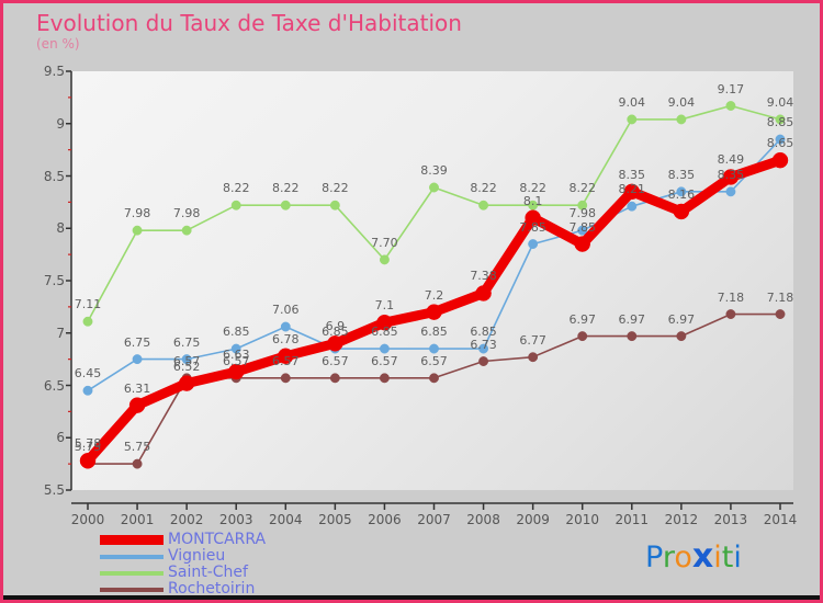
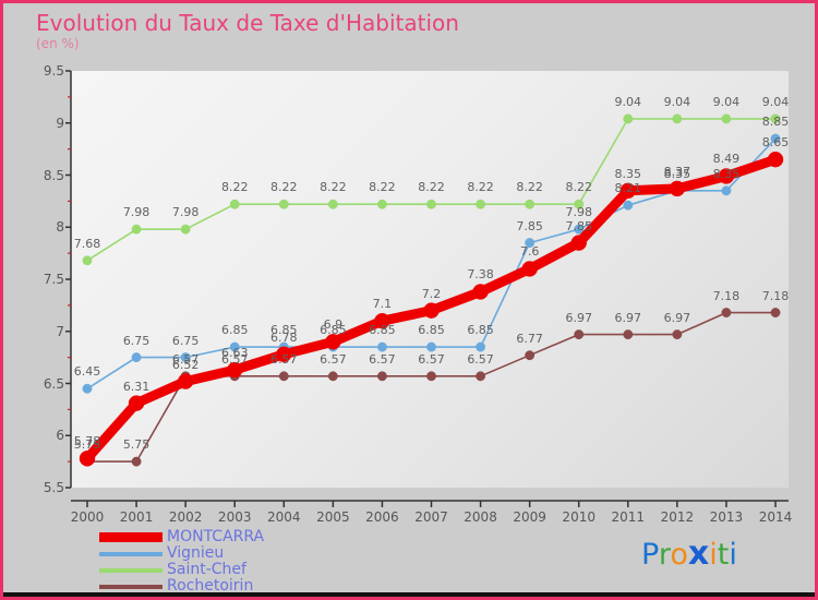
Saint-Chef/2000: 7.11 -> 7.68
Vignieu/2004: 7.06 -> 6.85
Saint-Chef/2006: 7.70 -> 8.22
Saint-Chef/2007: 8.39 -> 8.22
Rochetoirin/2008: 6.73 -> 6.57
MONTCARRA/2009: 8.1 -> 7.6
MONTCARRA/2012: 8.16 -> 8.37
Saint-Chef/2013: 9.17 -> 9.04
